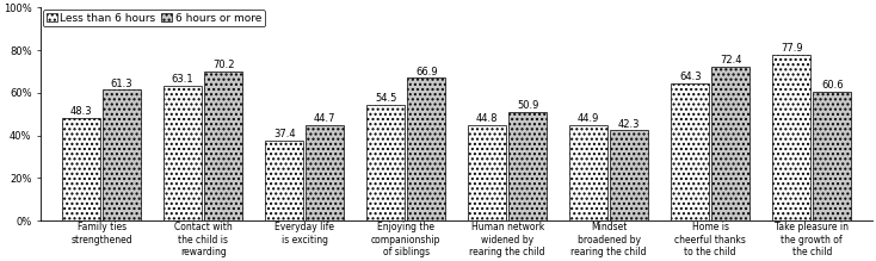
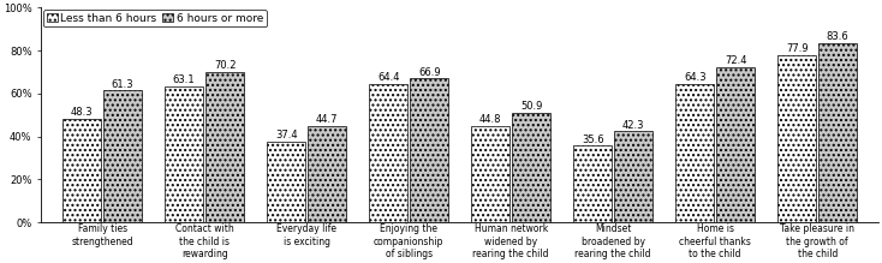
Less than 6 hours/Enjoying the companionship of siblings: 54.5 -> 64.4
Less than 6 hours/Mindset broadened by rearing the child: 44.9 -> 35.6
6 hours or more/Take pleasure in the growth of the child: 60.6 -> 83.6
